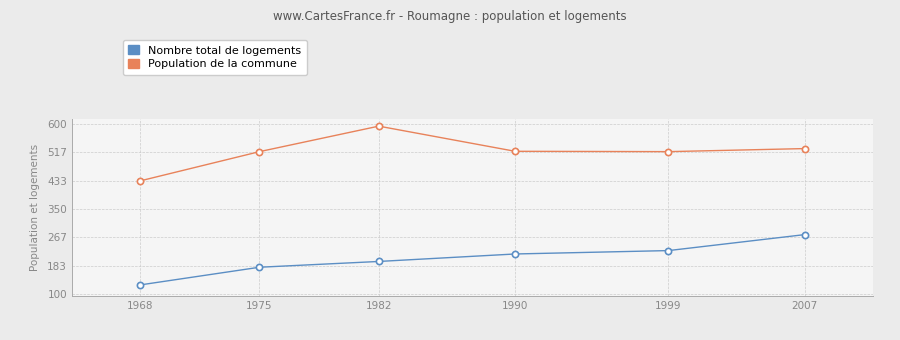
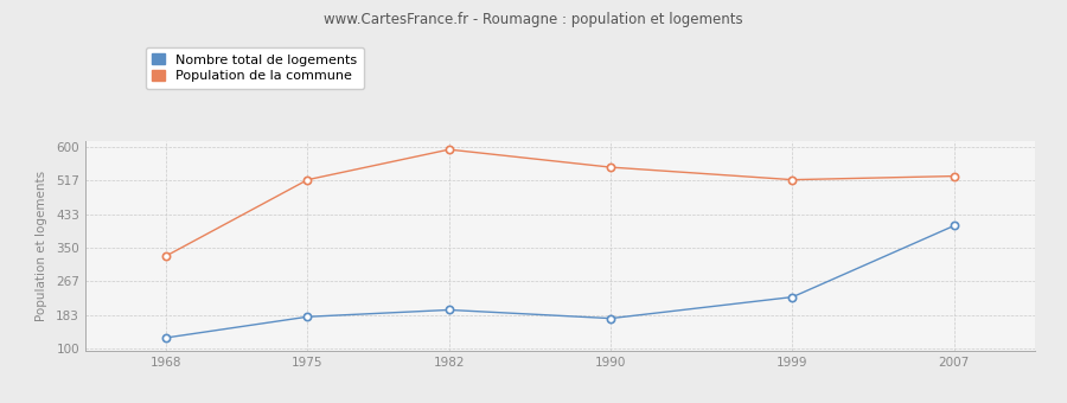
Population de la commune/1968: 433 -> 330
Nombre total de logements/1990: 218 -> 175
Population de la commune/1990: 520 -> 550
Nombre total de logements/2007: 275 -> 405
